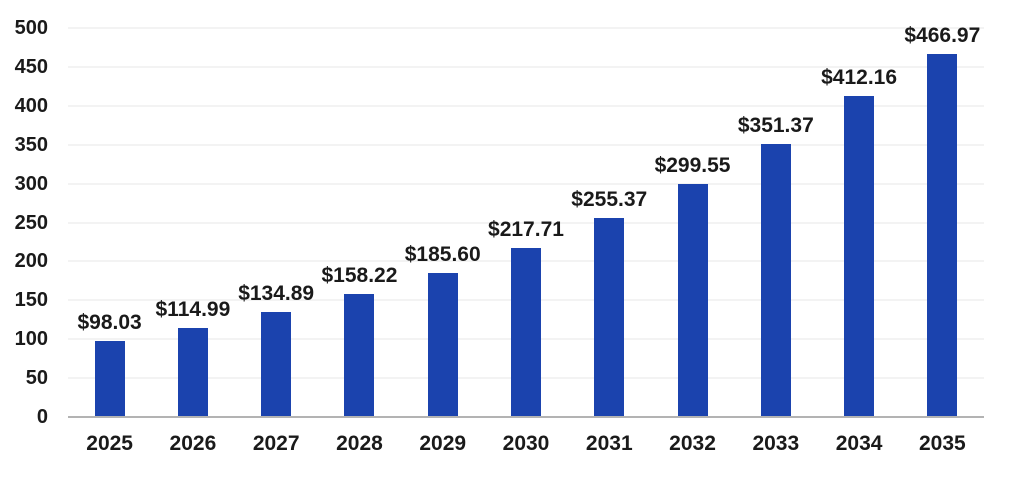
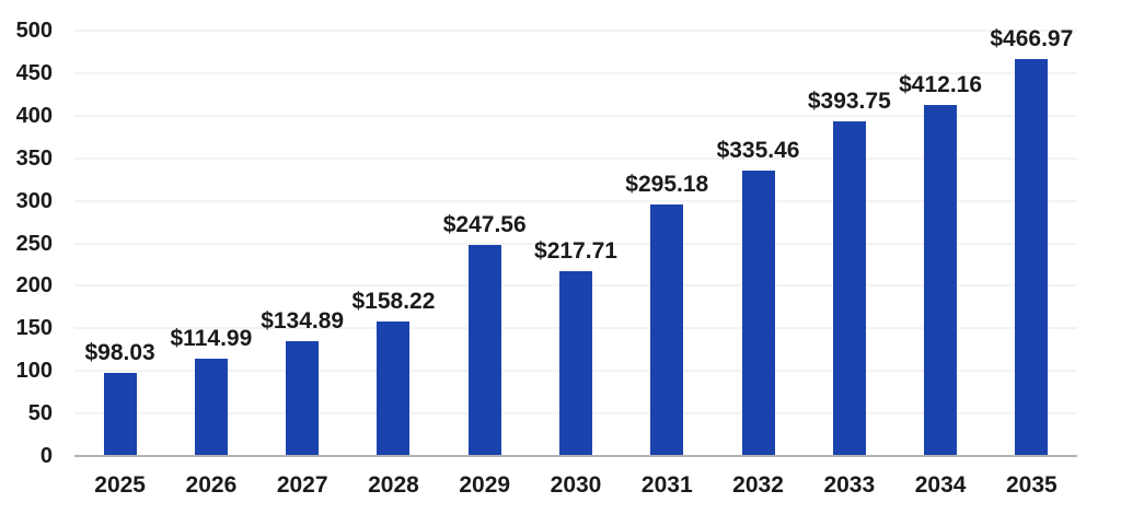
2029: $185.60 -> $247.56
2031: $255.37 -> $295.18
2032: $299.55 -> $335.46
2033: $351.37 -> $393.75
